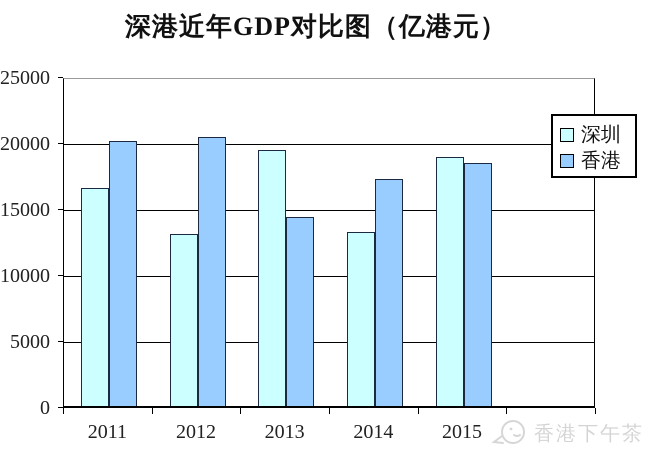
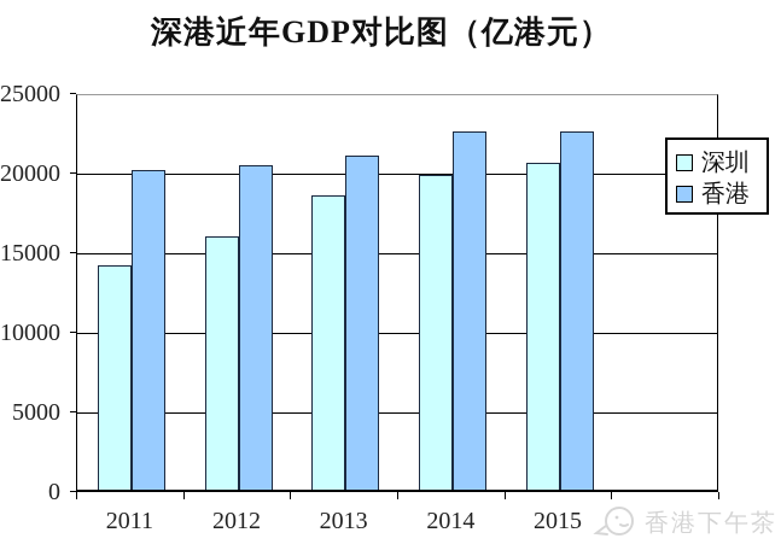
深圳/2011: 16500 -> 14100
深圳/2012: 13000 -> 15900
深圳/2013: 19400 -> 18500
香港/2013: 14300 -> 21000
深圳/2014: 13200 -> 19800
香港/2014: 17200 -> 22500
深圳/2015: 18900 -> 20500
香港/2015: 18400 -> 22500
